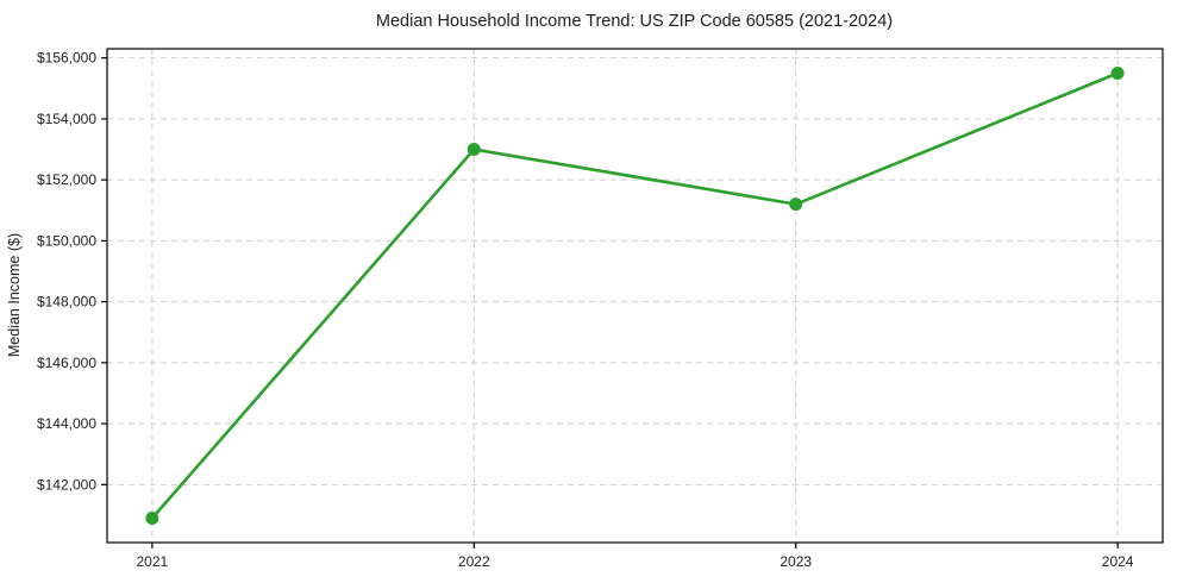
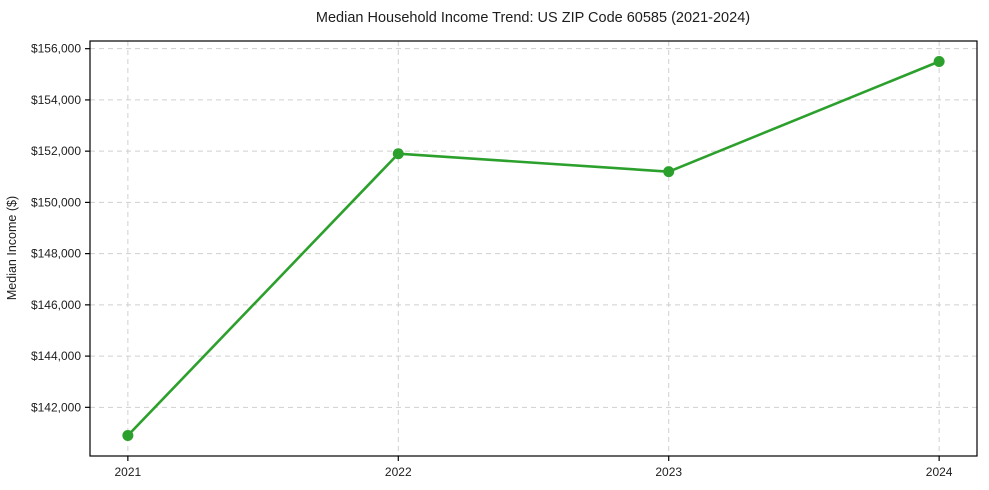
2022: $153000 -> $151900
